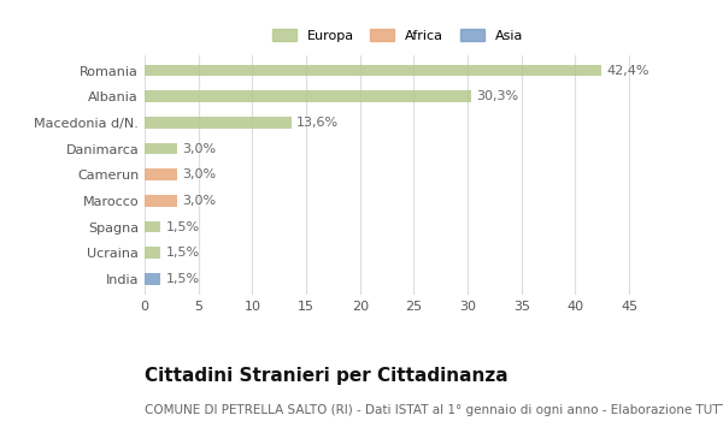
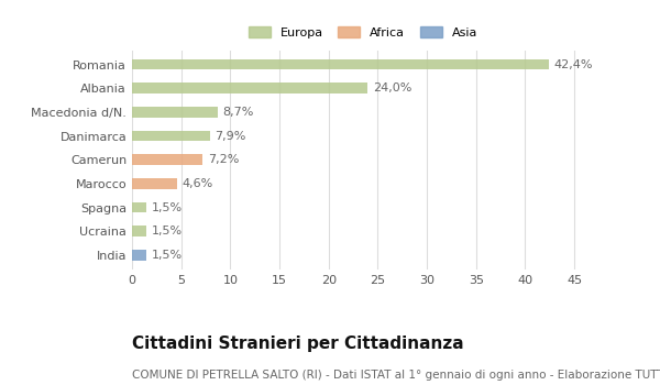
Albania: 30,3% -> 24,0%
Macedonia d/N.: 13,6% -> 8,7%
Danimarca: 3,0% -> 7,9%
Camerun: 3,0% -> 7,2%
Marocco: 3,0% -> 4,6%
